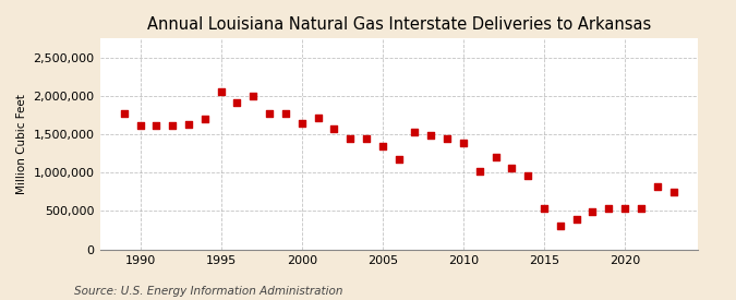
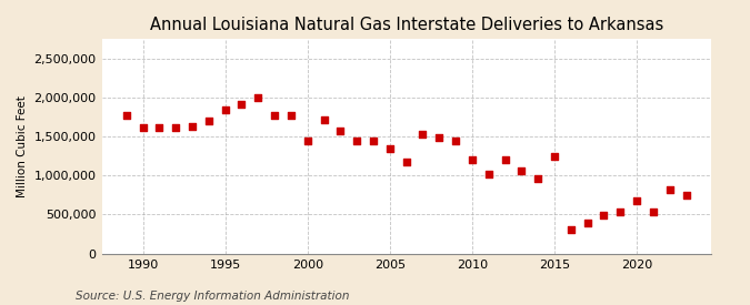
1995: 2,060,000 -> 1,840,000
2000: 1,640,000 -> 1,440,000
2010: 1,390,000 -> 1,200,000
2015: 530,000 -> 1,240,000
2020: 530,000 -> 680,000
